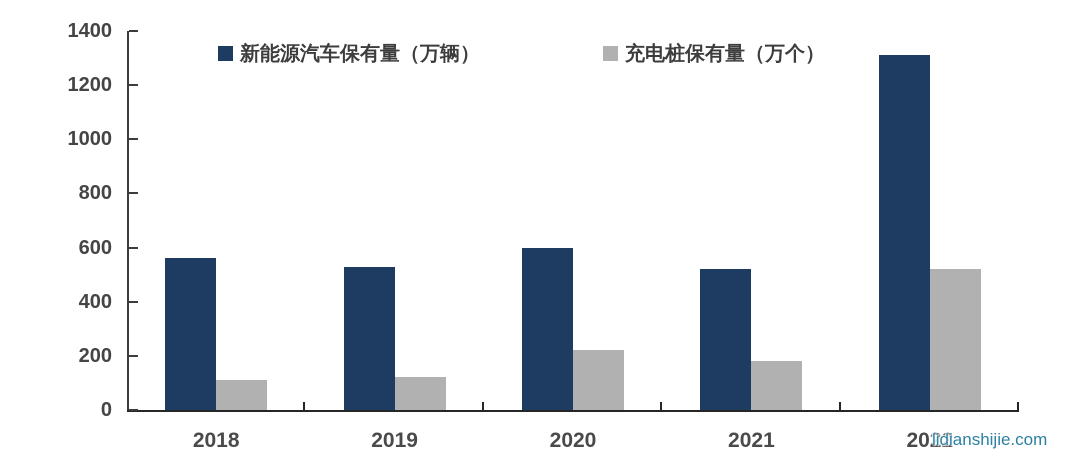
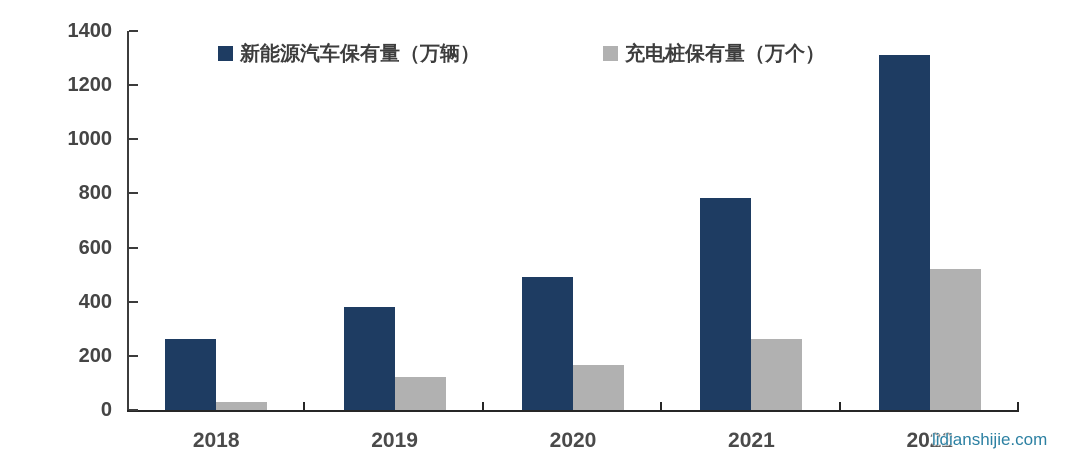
新能源汽车保有量（万辆）/2018: 560 -> 260
充电桩保有量（万个）/2018: 110 -> 30
新能源汽车保有量（万辆）/2019: 530 -> 380
新能源汽车保有量（万辆）/2020: 600 -> 490
充电桩保有量（万个）/2020: 220 -> 170
新能源汽车保有量（万辆）/2021: 520 -> 780
充电桩保有量（万个）/2021: 180 -> 260
